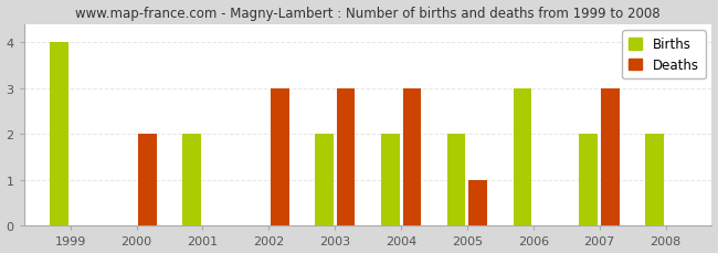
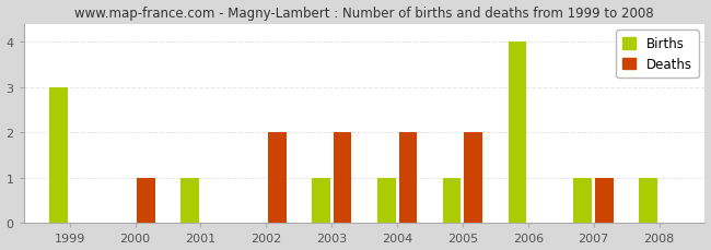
Births/1999: 4 -> 3
Deaths/2000: 2 -> 1
Births/2001: 2 -> 1
Deaths/2002: 3 -> 2
Births/2003: 2 -> 1
Deaths/2003: 3 -> 2
Births/2004: 2 -> 1
Deaths/2004: 3 -> 2
Births/2005: 2 -> 1
Deaths/2005: 1 -> 2
Births/2006: 3 -> 4
Births/2007: 2 -> 1
Deaths/2007: 3 -> 1
Births/2008: 2 -> 1
